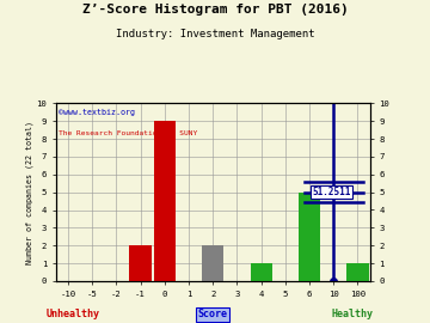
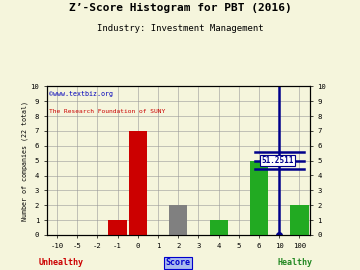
-1: 2 -> 1
0: 9 -> 7
100: 1 -> 2
